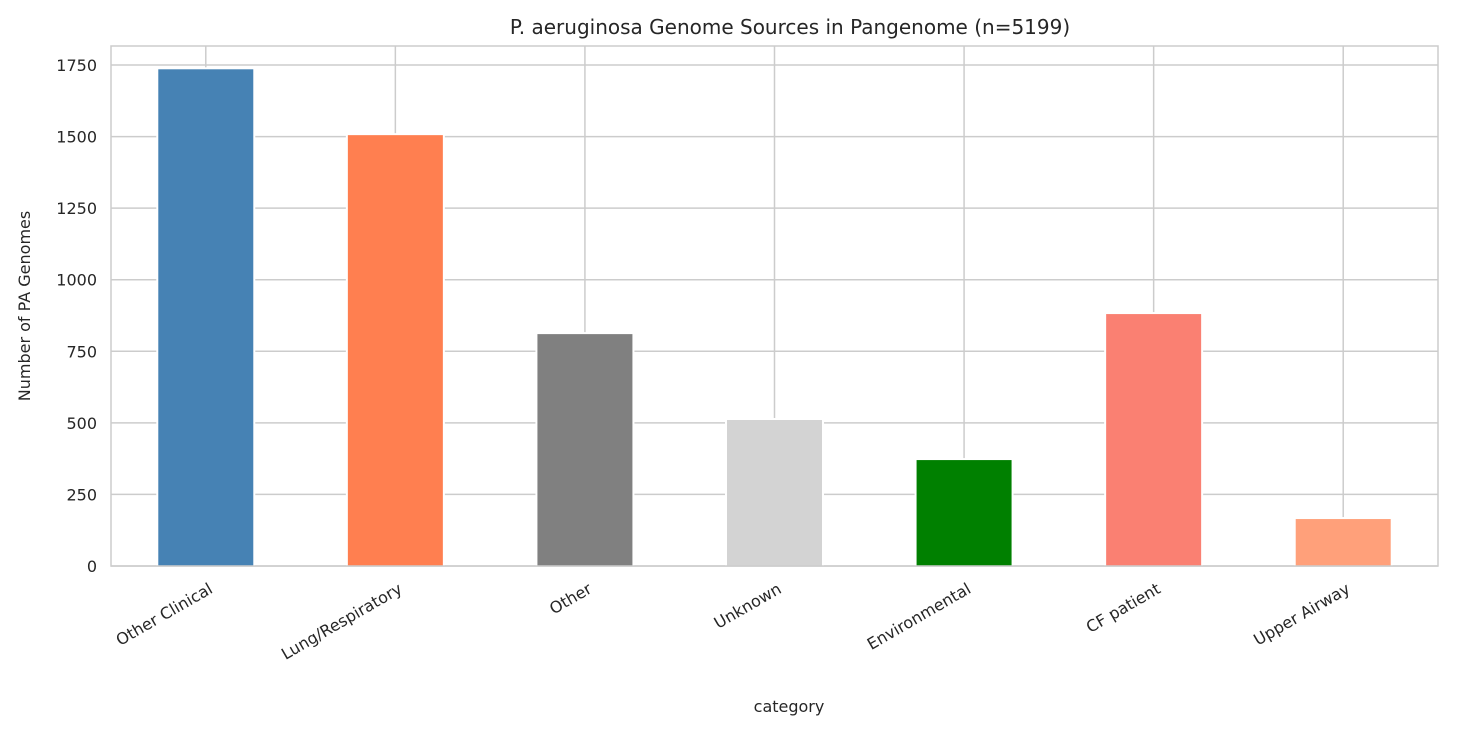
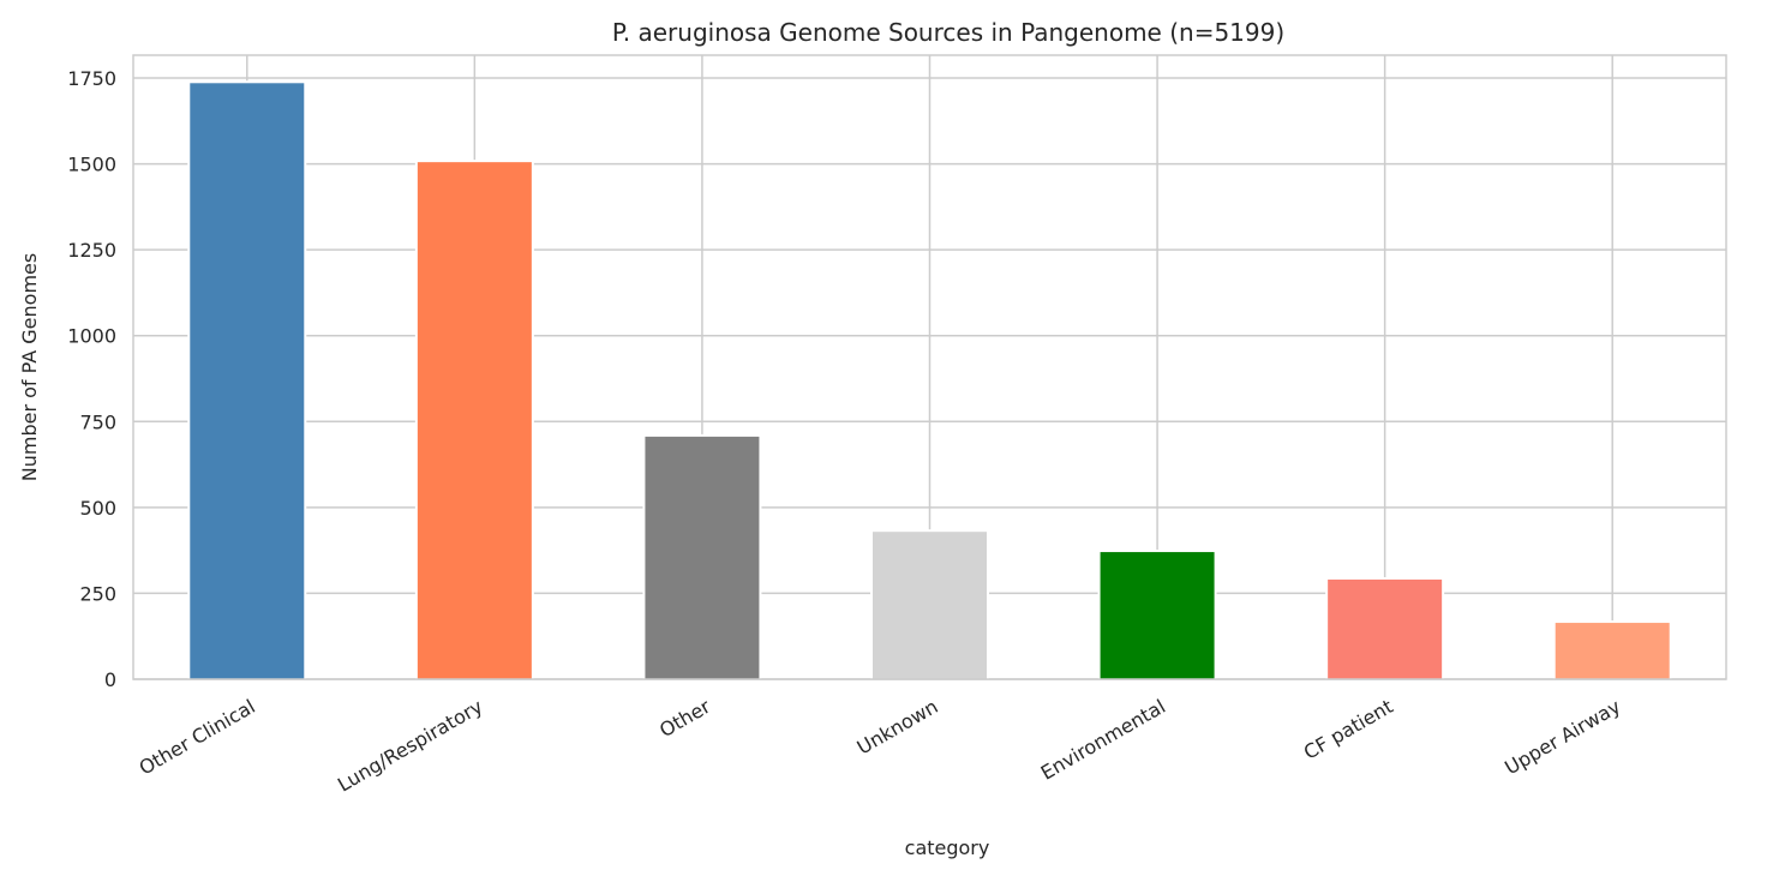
Other: 810 -> 710
Unknown: 510 -> 430
CF patient: 880 -> 290
